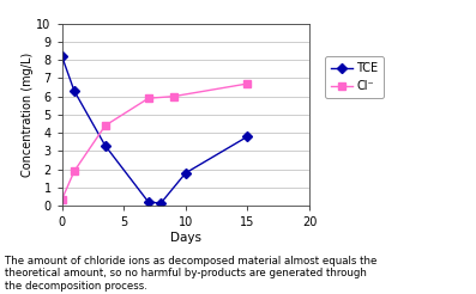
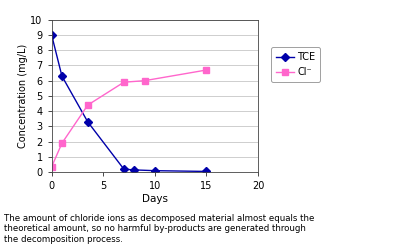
TCE/0: 8.2 -> 9.0
TCE/10: 1.8 -> 0.1
TCE/15: 3.8 -> 0.1
